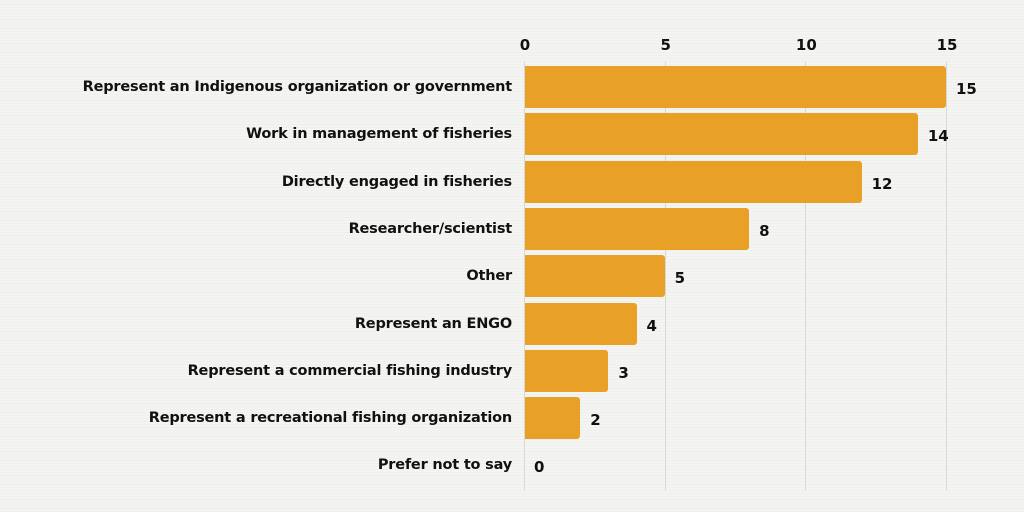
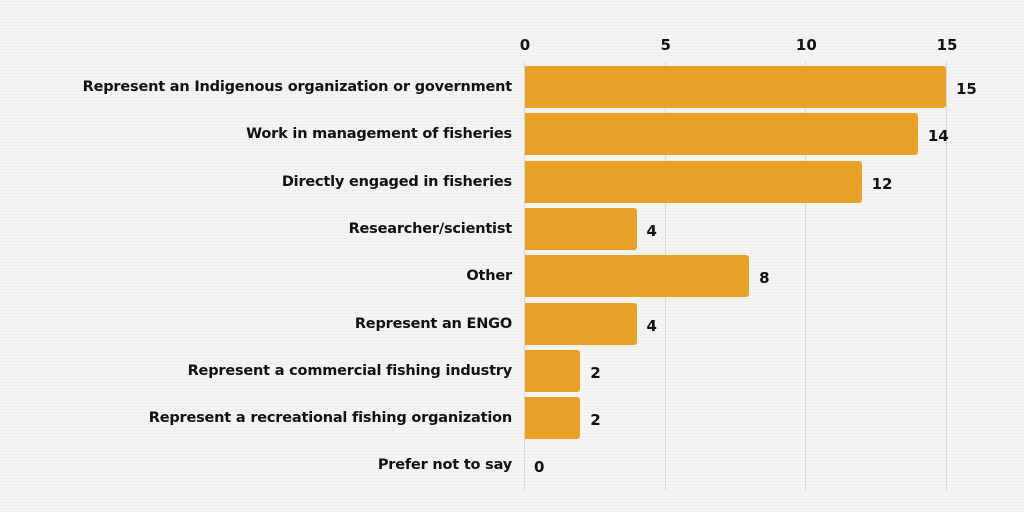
Researcher/scientist: 8 -> 4
Other: 5 -> 8
Represent a commercial fishing industry: 3 -> 2
